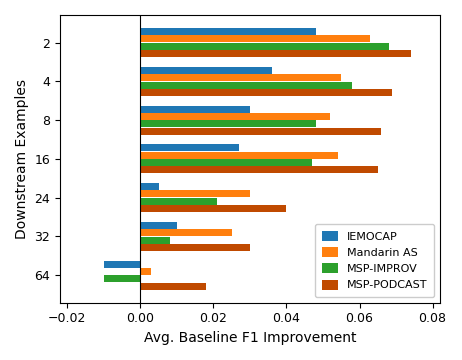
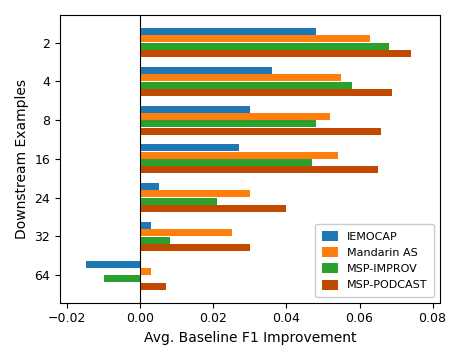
IEMOCAP/32: 0.010 -> 0.003
IEMOCAP/64: -0.010 -> -0.015
MSP-PODCAST/64: 0.018 -> 0.007
